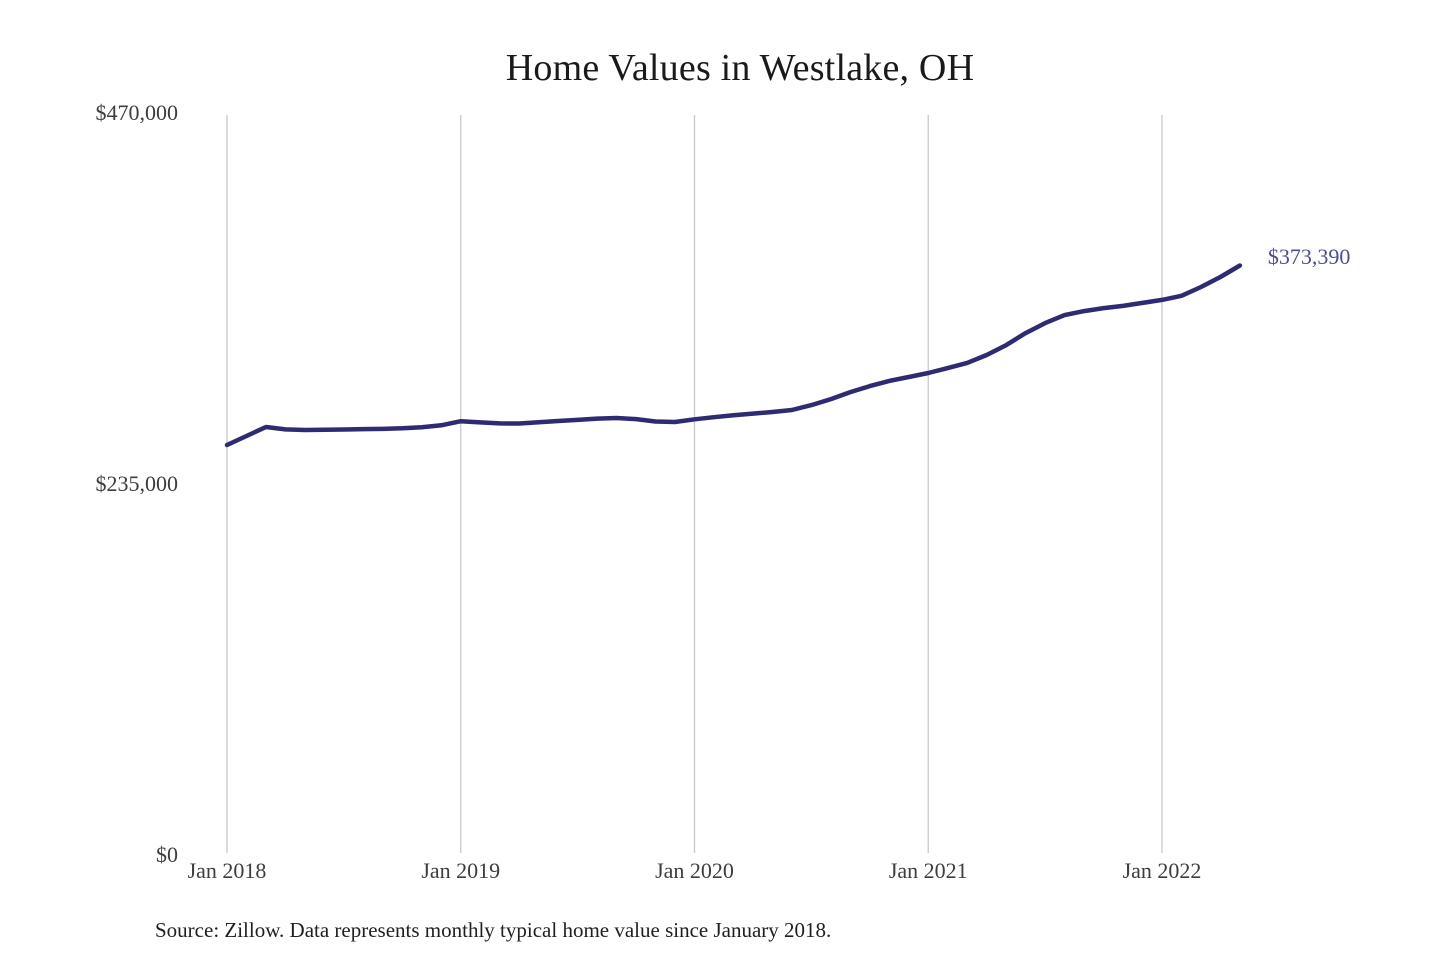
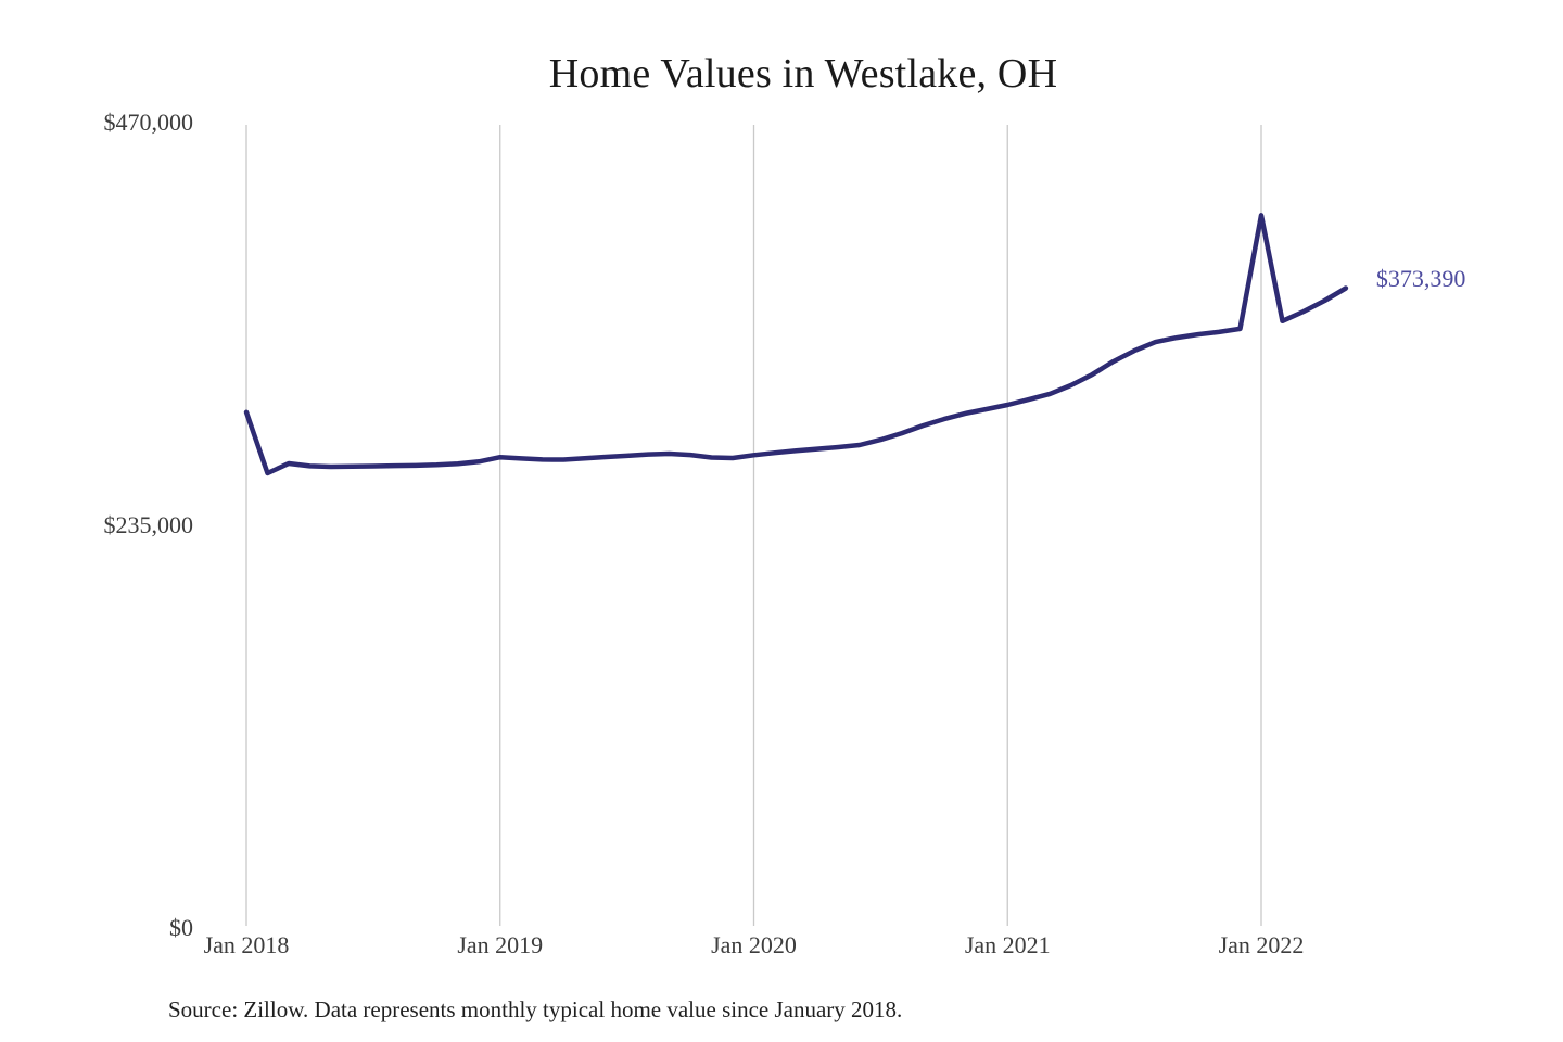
Jan 2018: $260000 -> $301000
Jan 2022: $352000 -> $416000
